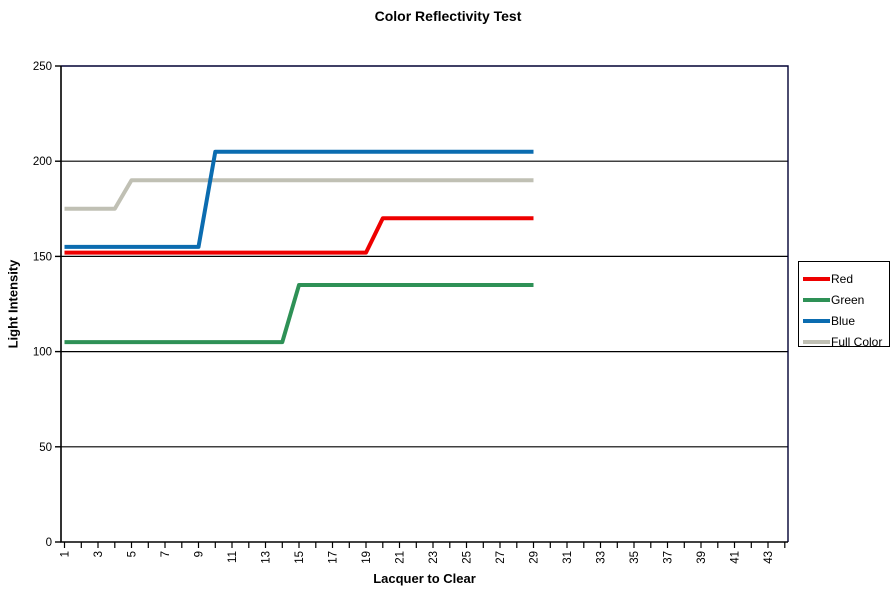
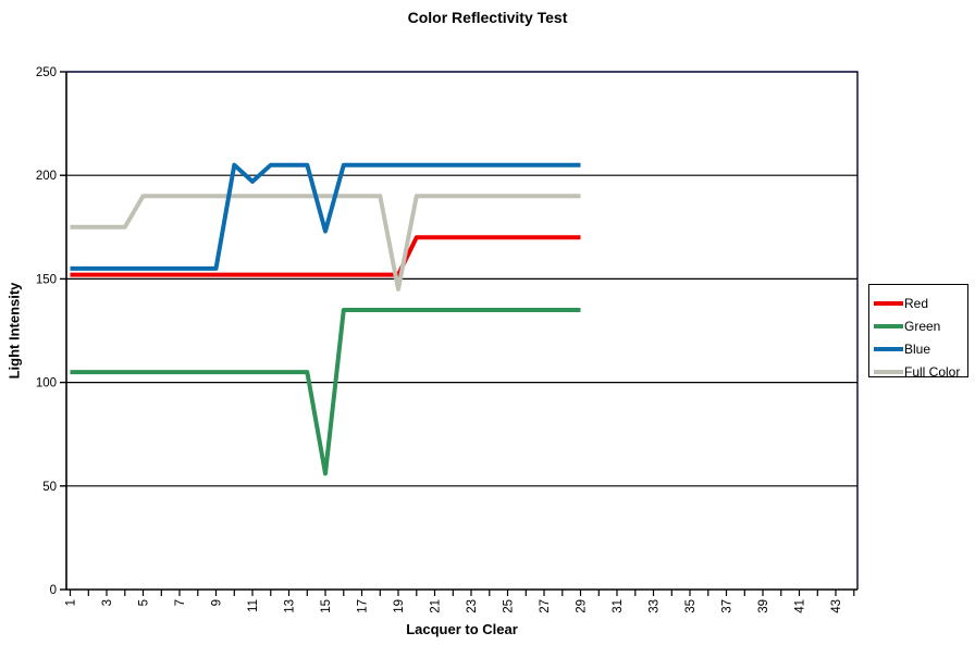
Blue/11: 205 -> 197
Green/15: 135 -> 56
Blue/15: 205 -> 173
Full Color/19: 190 -> 145
